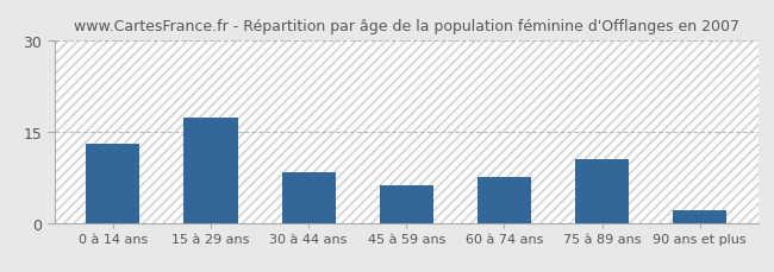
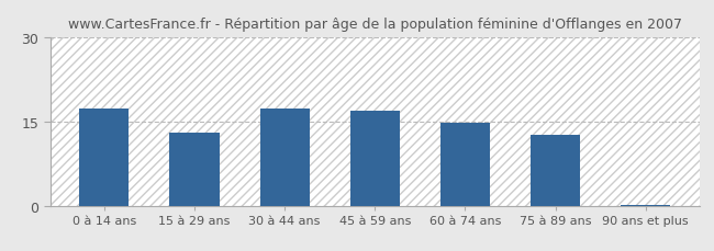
0 à 14 ans: 13.0 -> 17.2
15 à 29 ans: 17.2 -> 13.0
30 à 44 ans: 8.2 -> 17.2
45 à 59 ans: 6.2 -> 16.9
60 à 74 ans: 7.6 -> 14.7
75 à 89 ans: 10.4 -> 12.6
90 ans et plus: 2.0 -> 0.2
